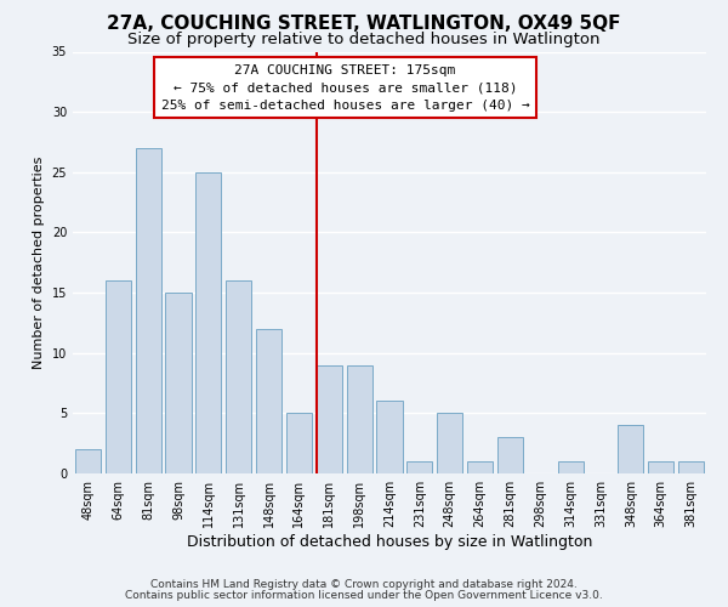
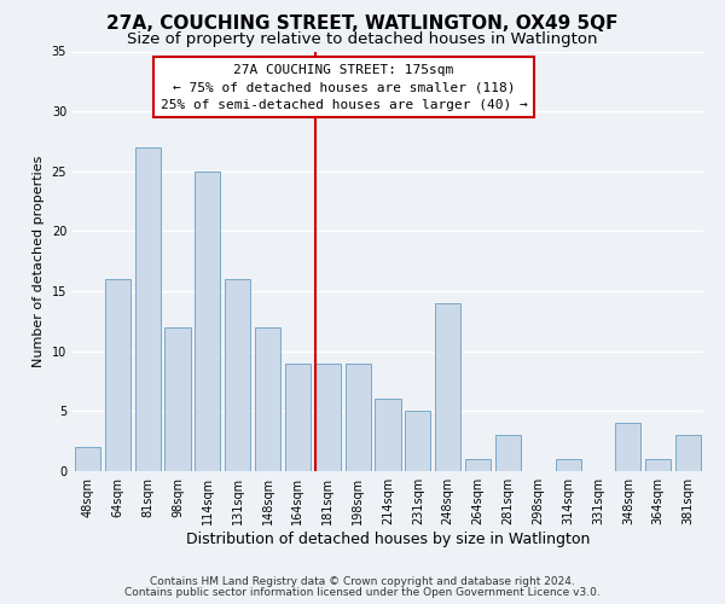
98sqm: 15 -> 12
164sqm: 5 -> 9
231sqm: 1 -> 5
248sqm: 5 -> 14
381sqm: 1 -> 3
